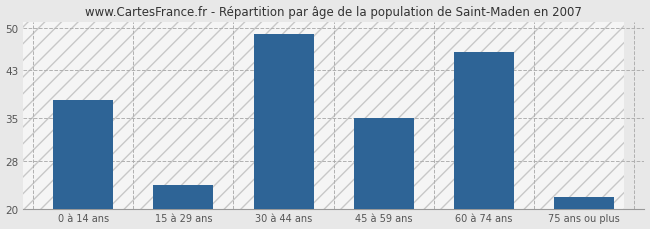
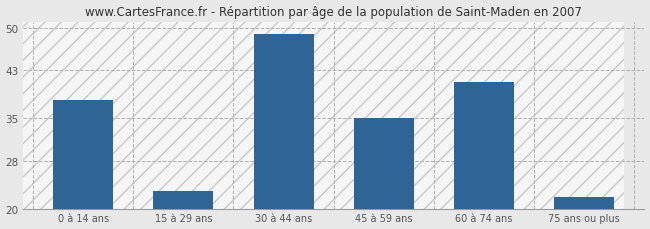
15 à 29 ans: 24 -> 23
60 à 74 ans: 46 -> 41
